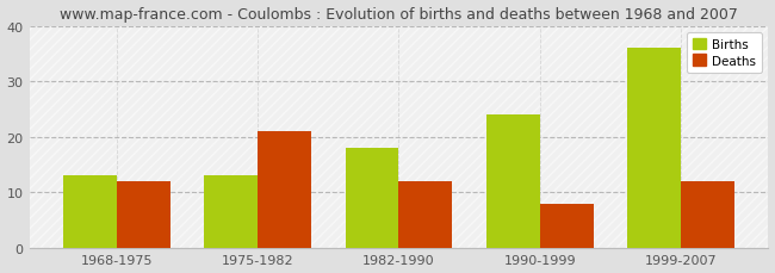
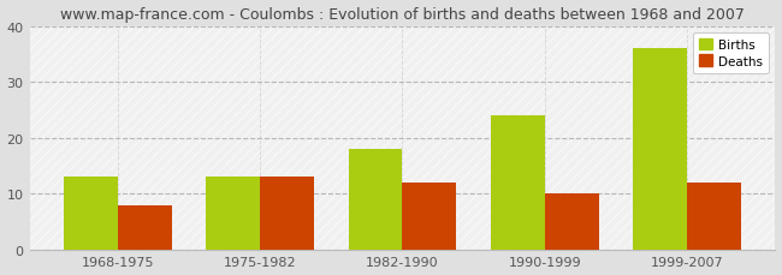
Deaths/1968-1975: 12 -> 8
Deaths/1975-1982: 21 -> 13
Deaths/1990-1999: 8 -> 10
